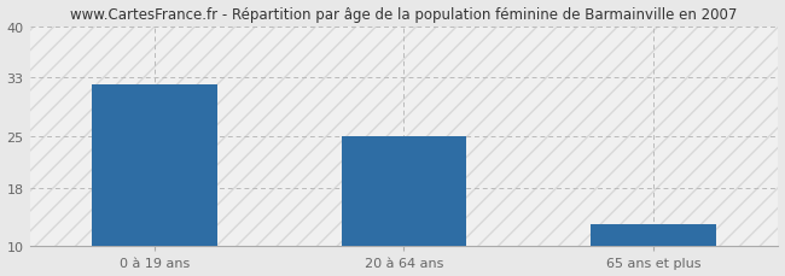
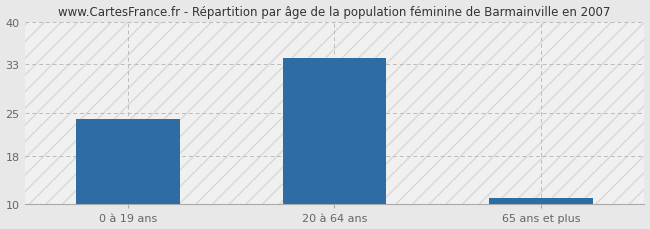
0 à 19 ans: 32 -> 24
20 à 64 ans: 25 -> 34
65 ans et plus: 13 -> 11
